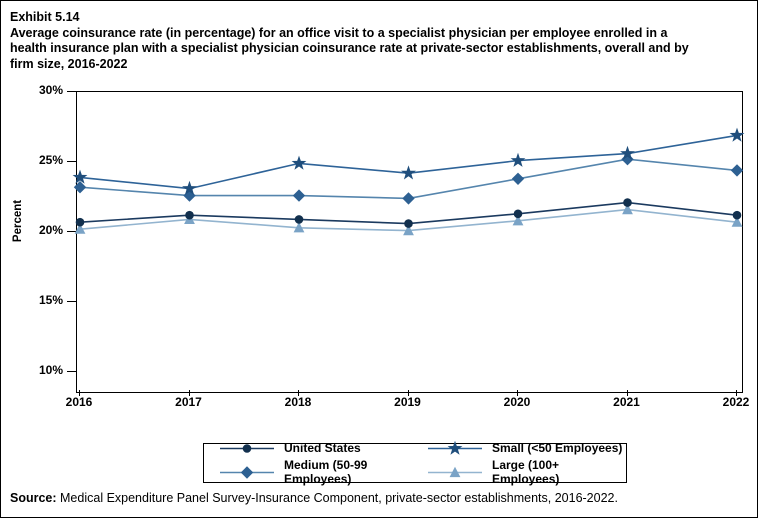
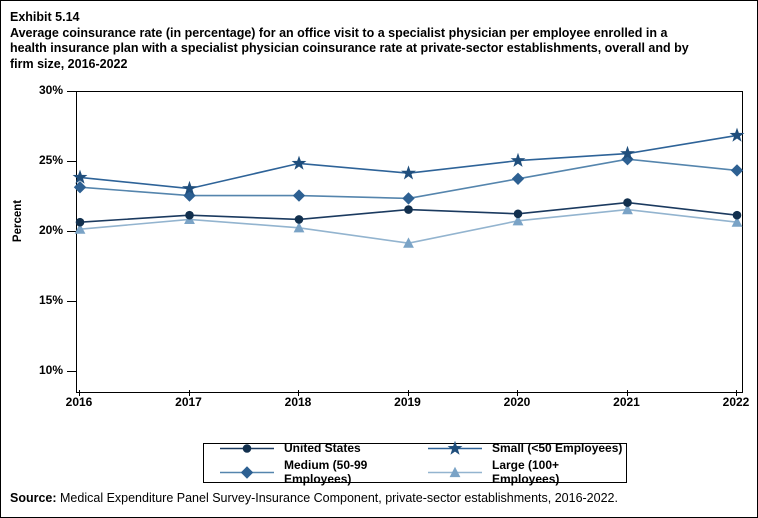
United States/2019: 20.6% -> 21.6%
Large (100+ Employees)/2019: 20.1% -> 19.2%
